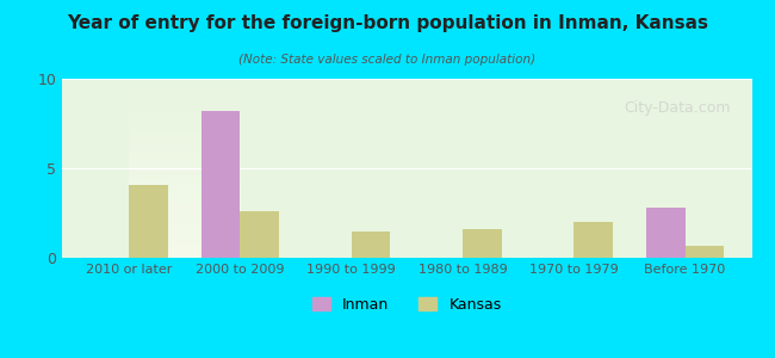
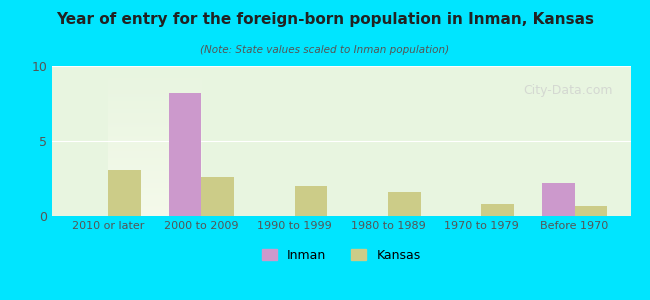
Kansas/2010 or later: 4.1 -> 3.1
Kansas/1990 to 1999: 1.5 -> 2.0
Kansas/1970 to 1979: 2.0 -> 0.8
Inman/Before 1970: 2.8 -> 2.2
